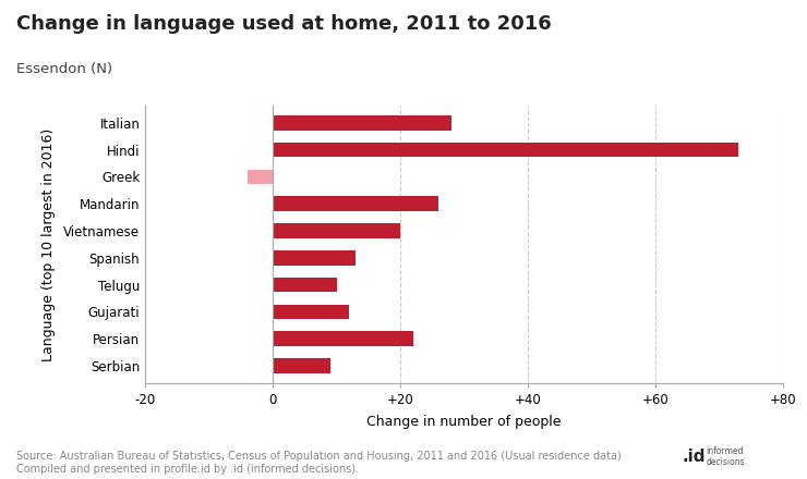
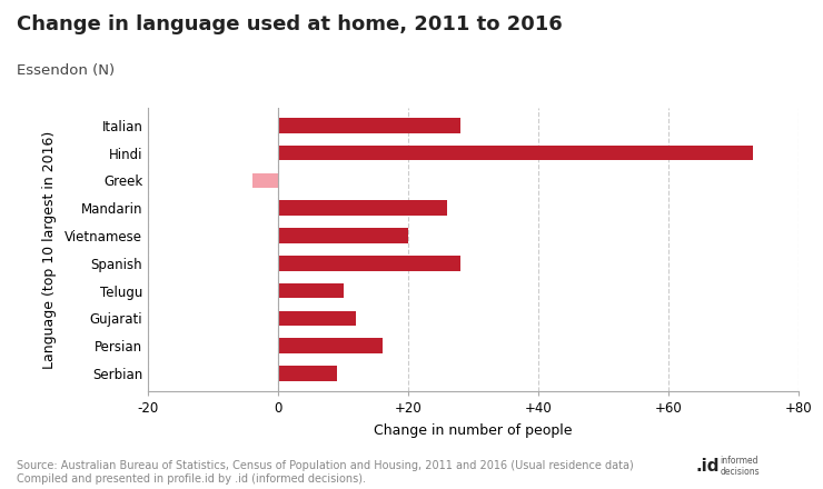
Spanish: 13 -> 28
Persian: 22 -> 16
